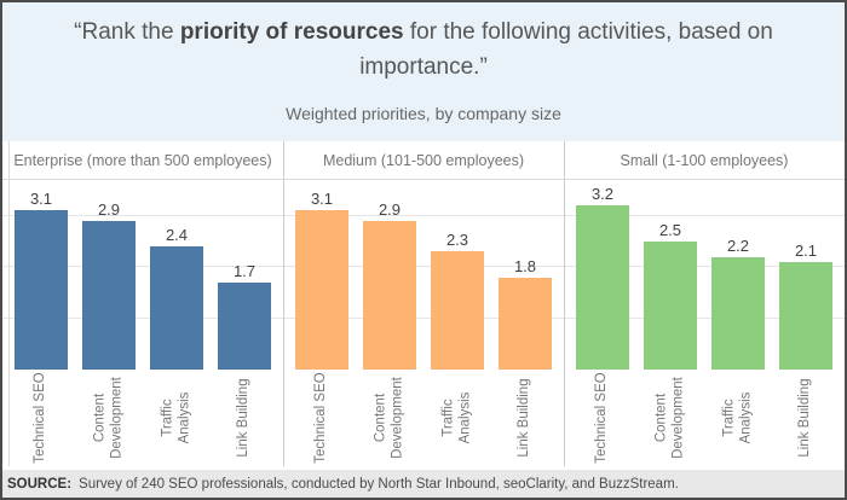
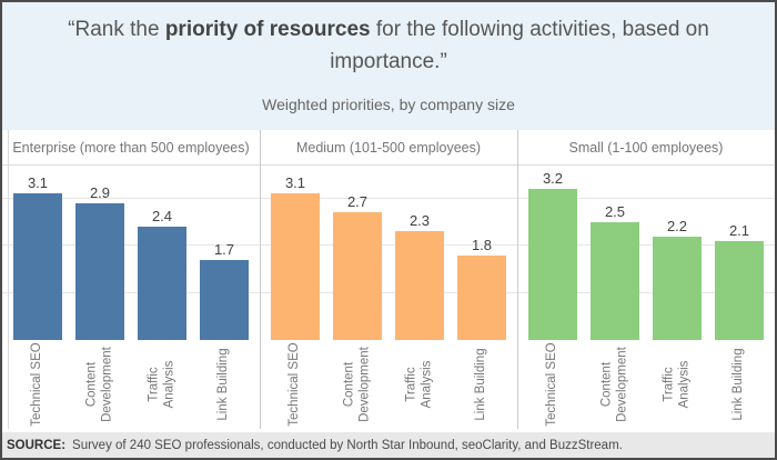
Medium (101-500 employees)/Content Development: 2.9 -> 2.7
